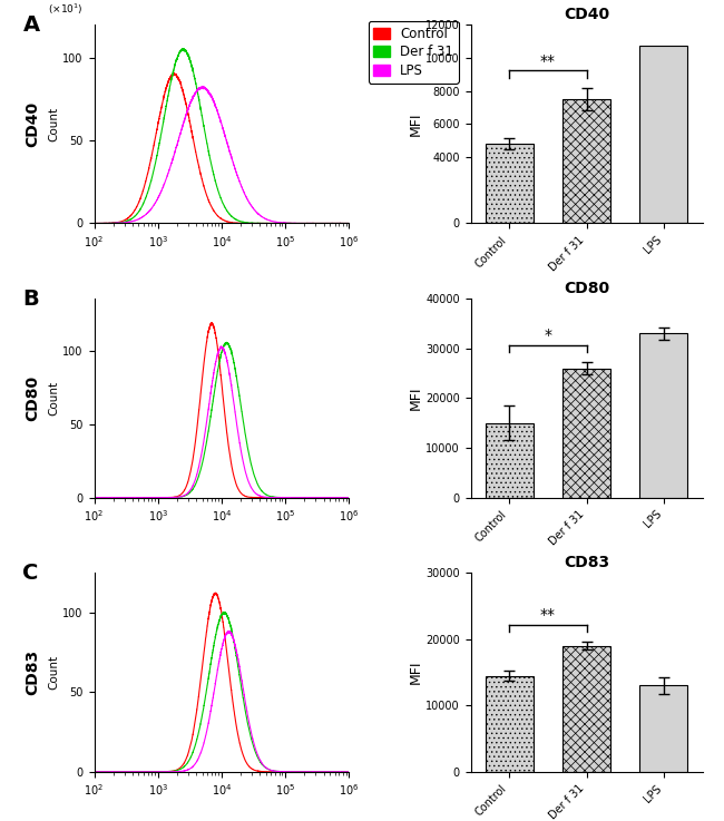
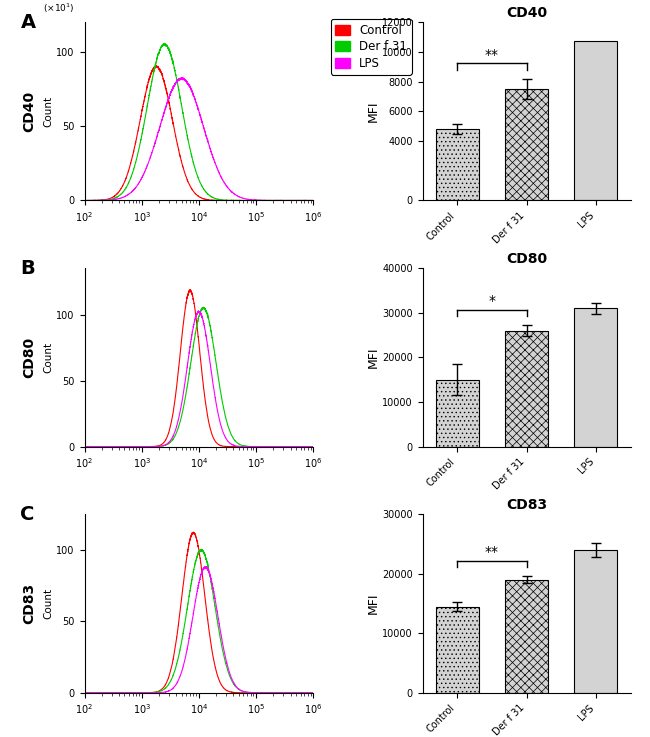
CD80/LPS: 33000 -> 31000
CD83/LPS: 13000 -> 24000
